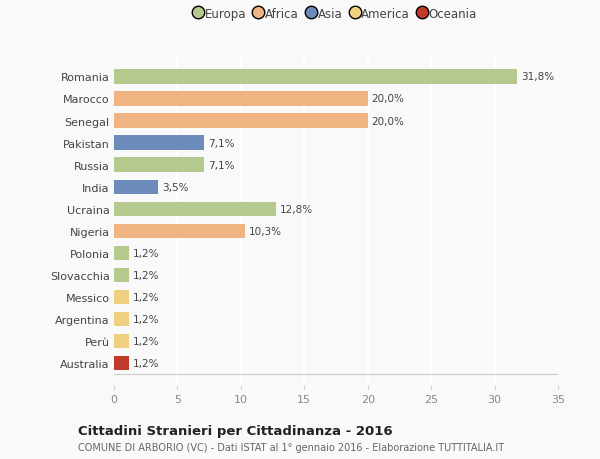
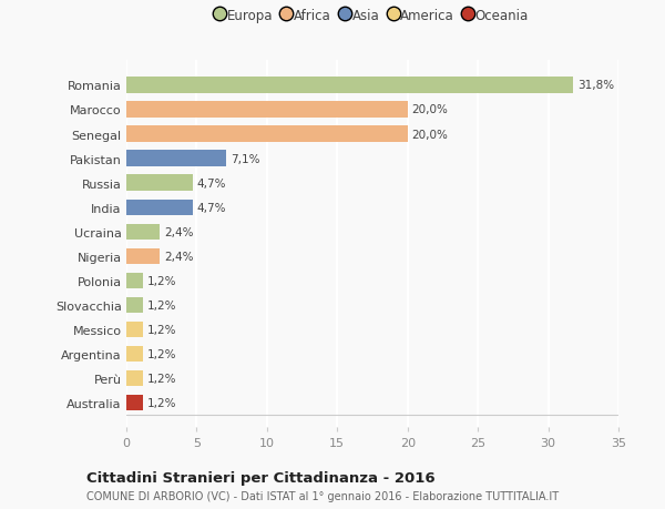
Russia: 7,1% -> 4,7%
India: 3,5% -> 4,7%
Ucraina: 12,8% -> 2,4%
Nigeria: 10,3% -> 2,4%
